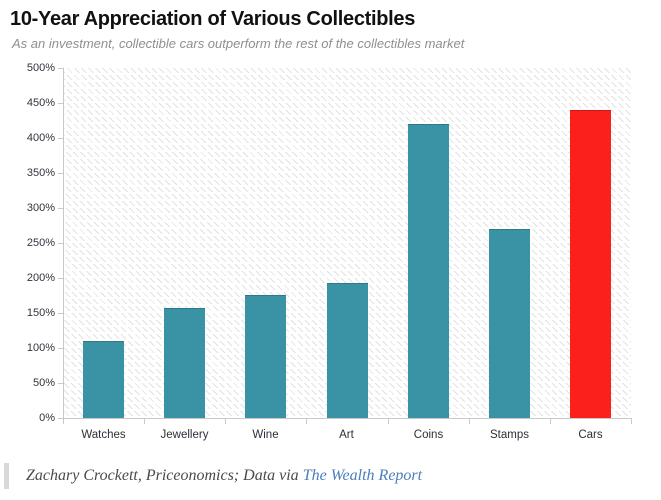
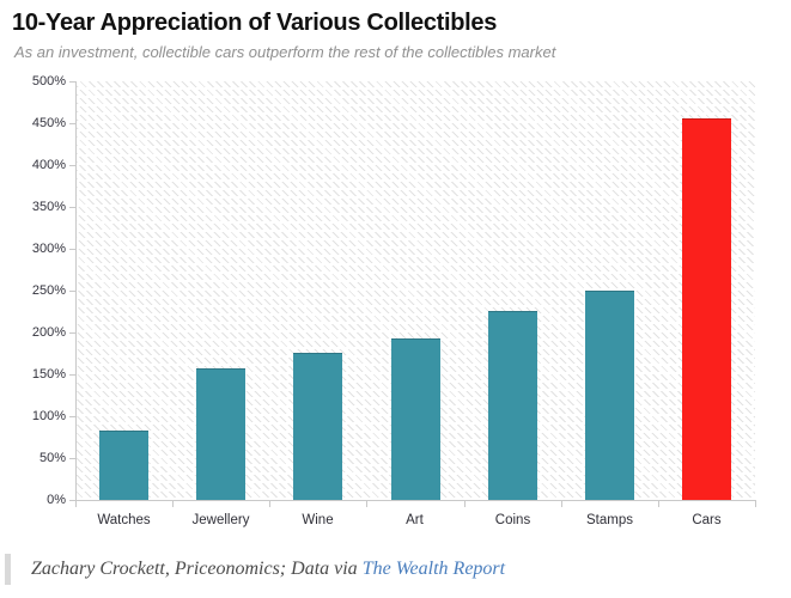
Watches: 110% -> 80%
Coins: 420% -> 220%
Stamps: 270% -> 250%
Cars: 440% -> 460%
